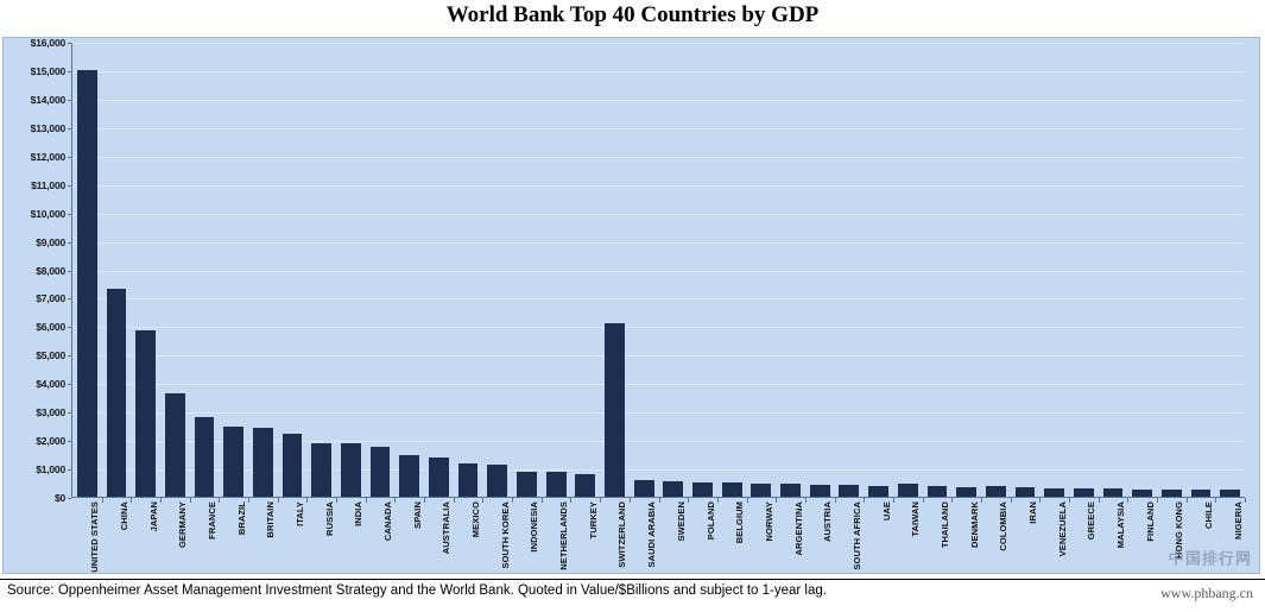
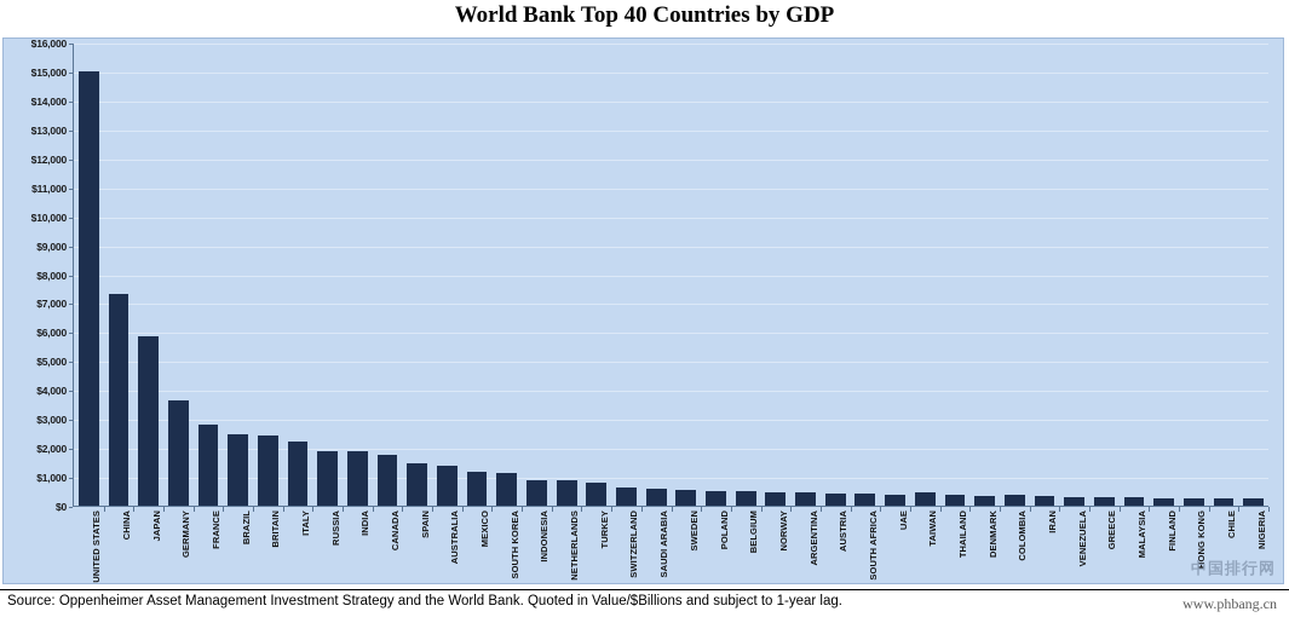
SWITZERLAND: $6100 -> $600
